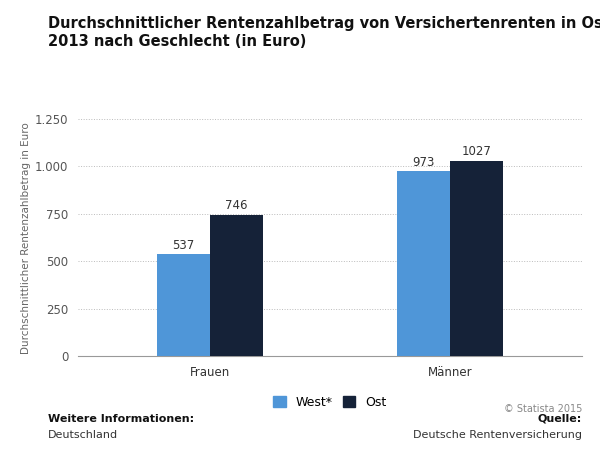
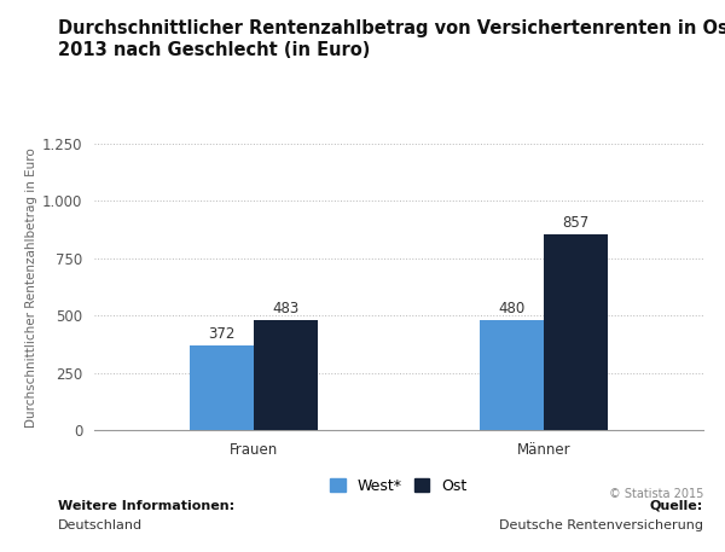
West*/Frauen: 537 -> 372
Ost/Frauen: 746 -> 483
West*/Männer: 973 -> 480
Ost/Männer: 1027 -> 857
